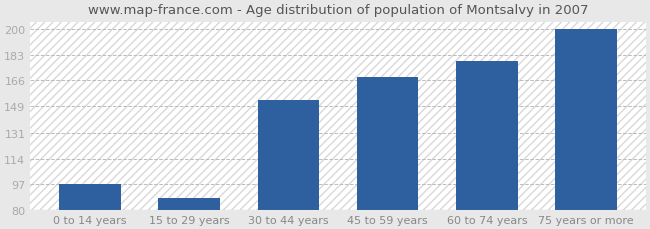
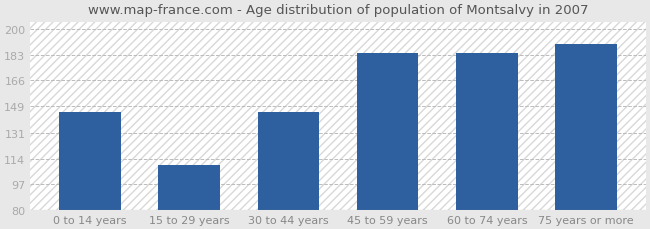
0 to 14 years: 97 -> 145
15 to 29 years: 88 -> 110
30 to 44 years: 153 -> 145
45 to 59 years: 168 -> 184
60 to 74 years: 179 -> 184
75 years or more: 200 -> 190
